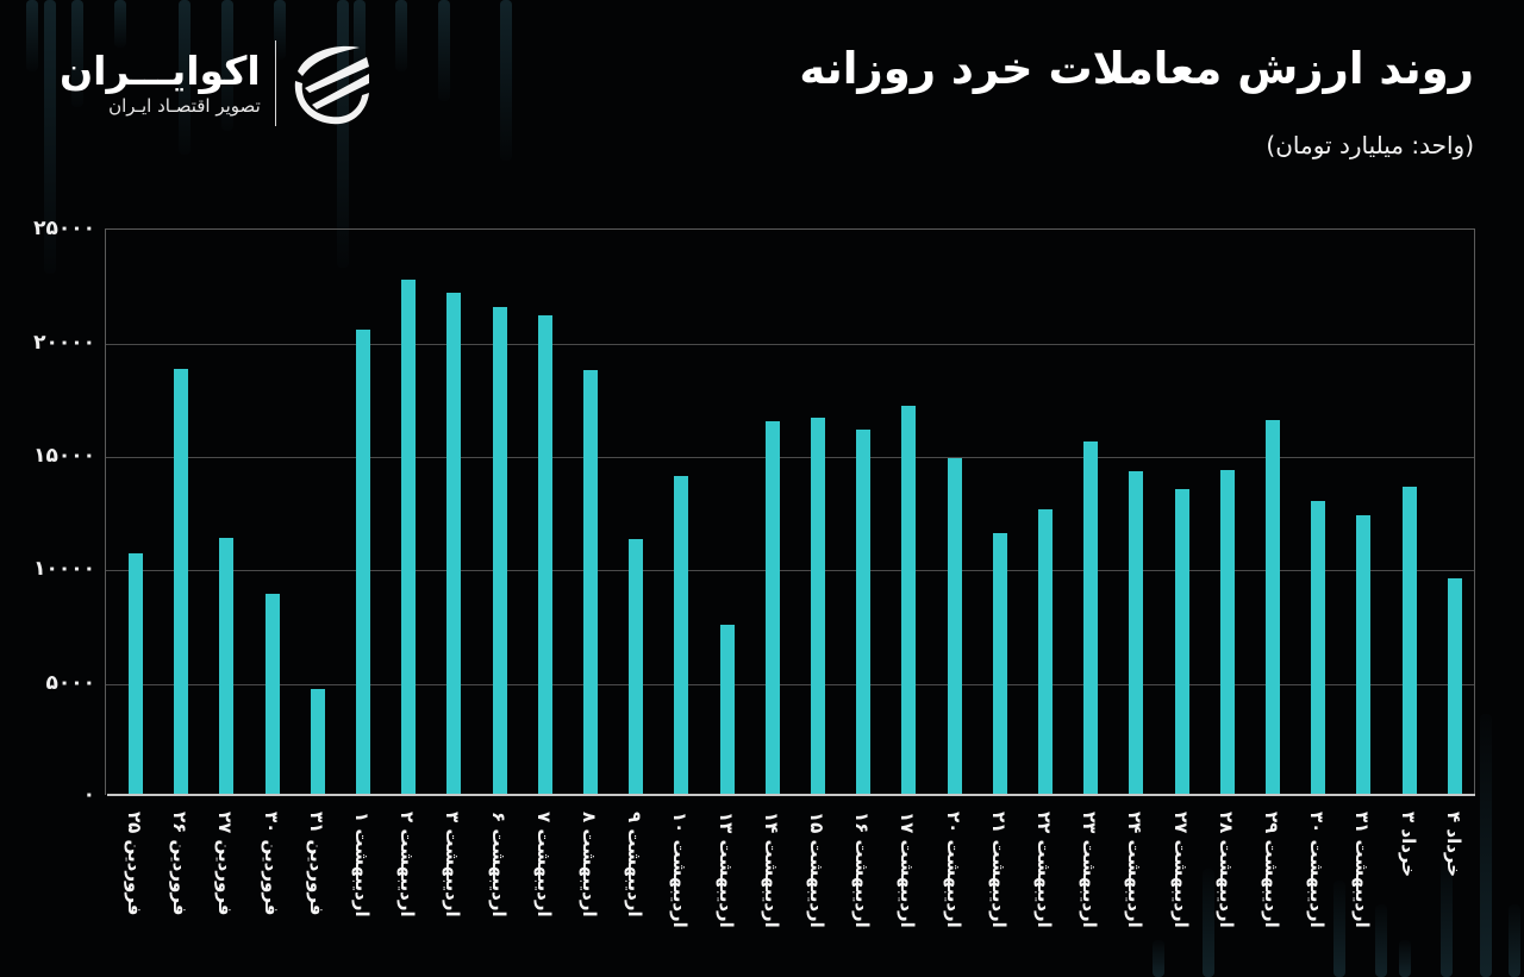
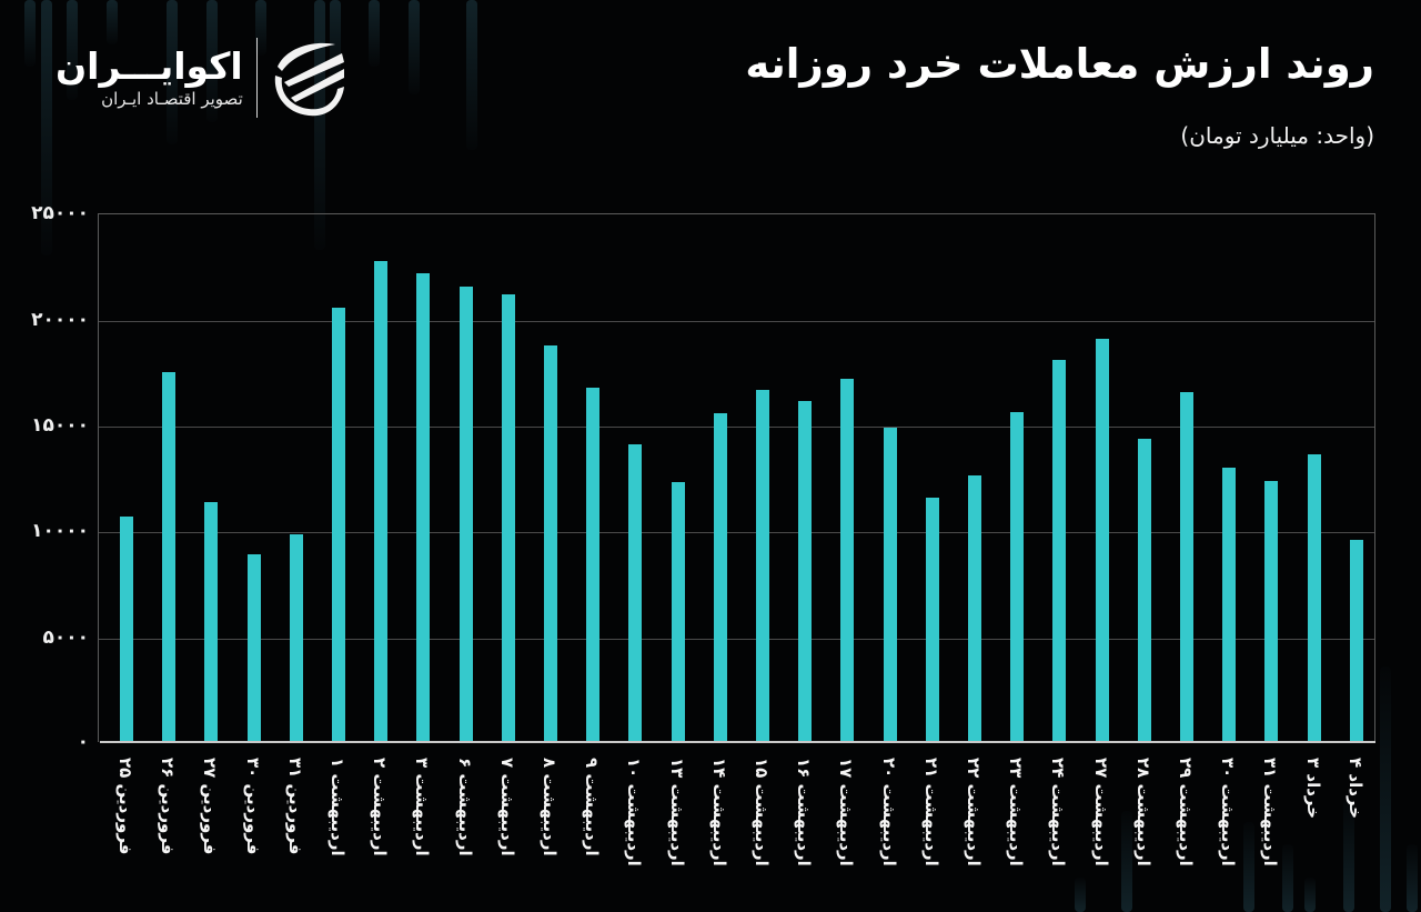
فروردین ۲۶: 18800 -> 17500
فروردین ۳۱: 4700 -> 9800
اردیبهشت ۹: 11300 -> 16800
اردیبهشت ۱۳: 7500 -> 12300
اردیبهشت ۱۴: 16500 -> 15600
اردیبهشت ۲۴: 14300 -> 18000
اردیبهشت ۲۷: 13500 -> 19000
